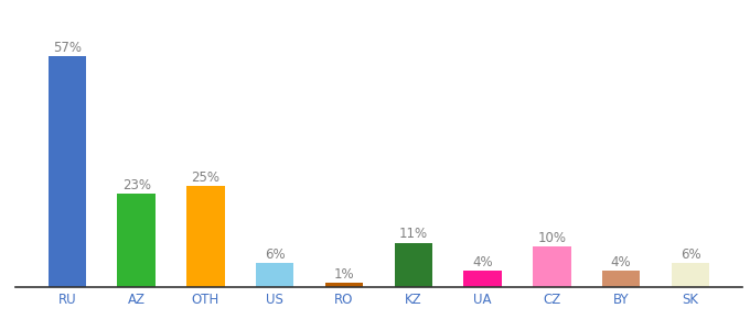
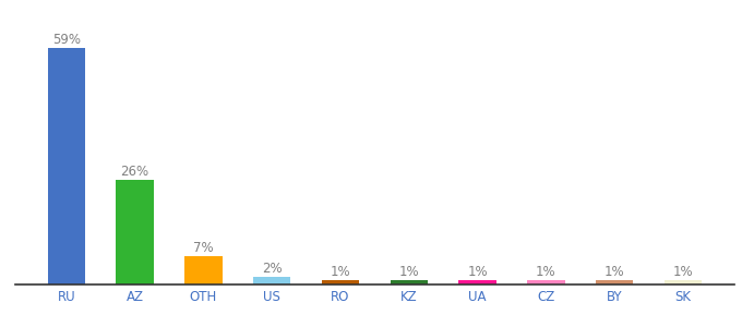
RU: 57% -> 59%
AZ: 23% -> 26%
OTH: 25% -> 7%
US: 6% -> 2%
KZ: 11% -> 1%
UA: 4% -> 1%
CZ: 10% -> 1%
BY: 4% -> 1%
SK: 6% -> 1%
